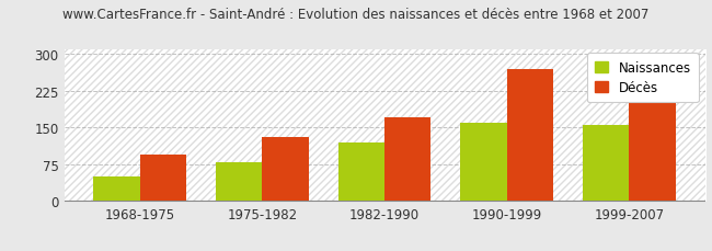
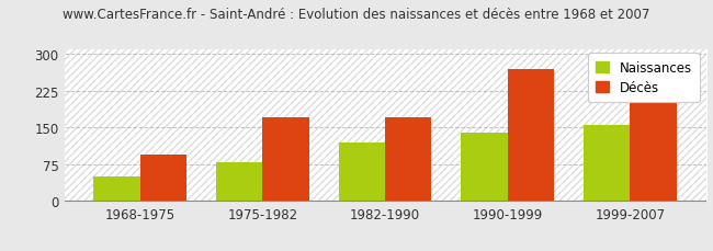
Décès/1975-1982: 130 -> 170
Naissances/1990-1999: 160 -> 140
